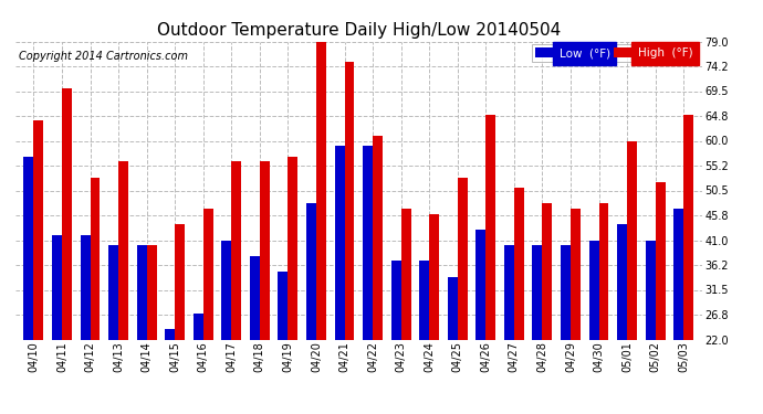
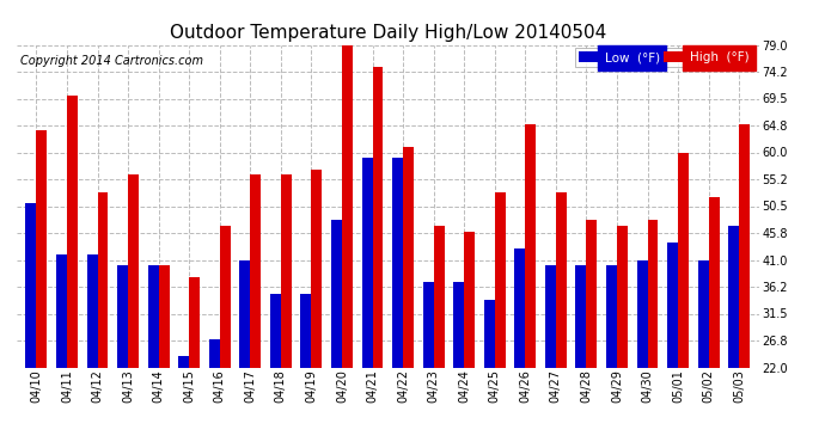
Low (°F)/04/10: 57 -> 51
High (°F)/04/15: 44 -> 38
Low (°F)/04/18: 38 -> 35
High (°F)/04/27: 51 -> 53
